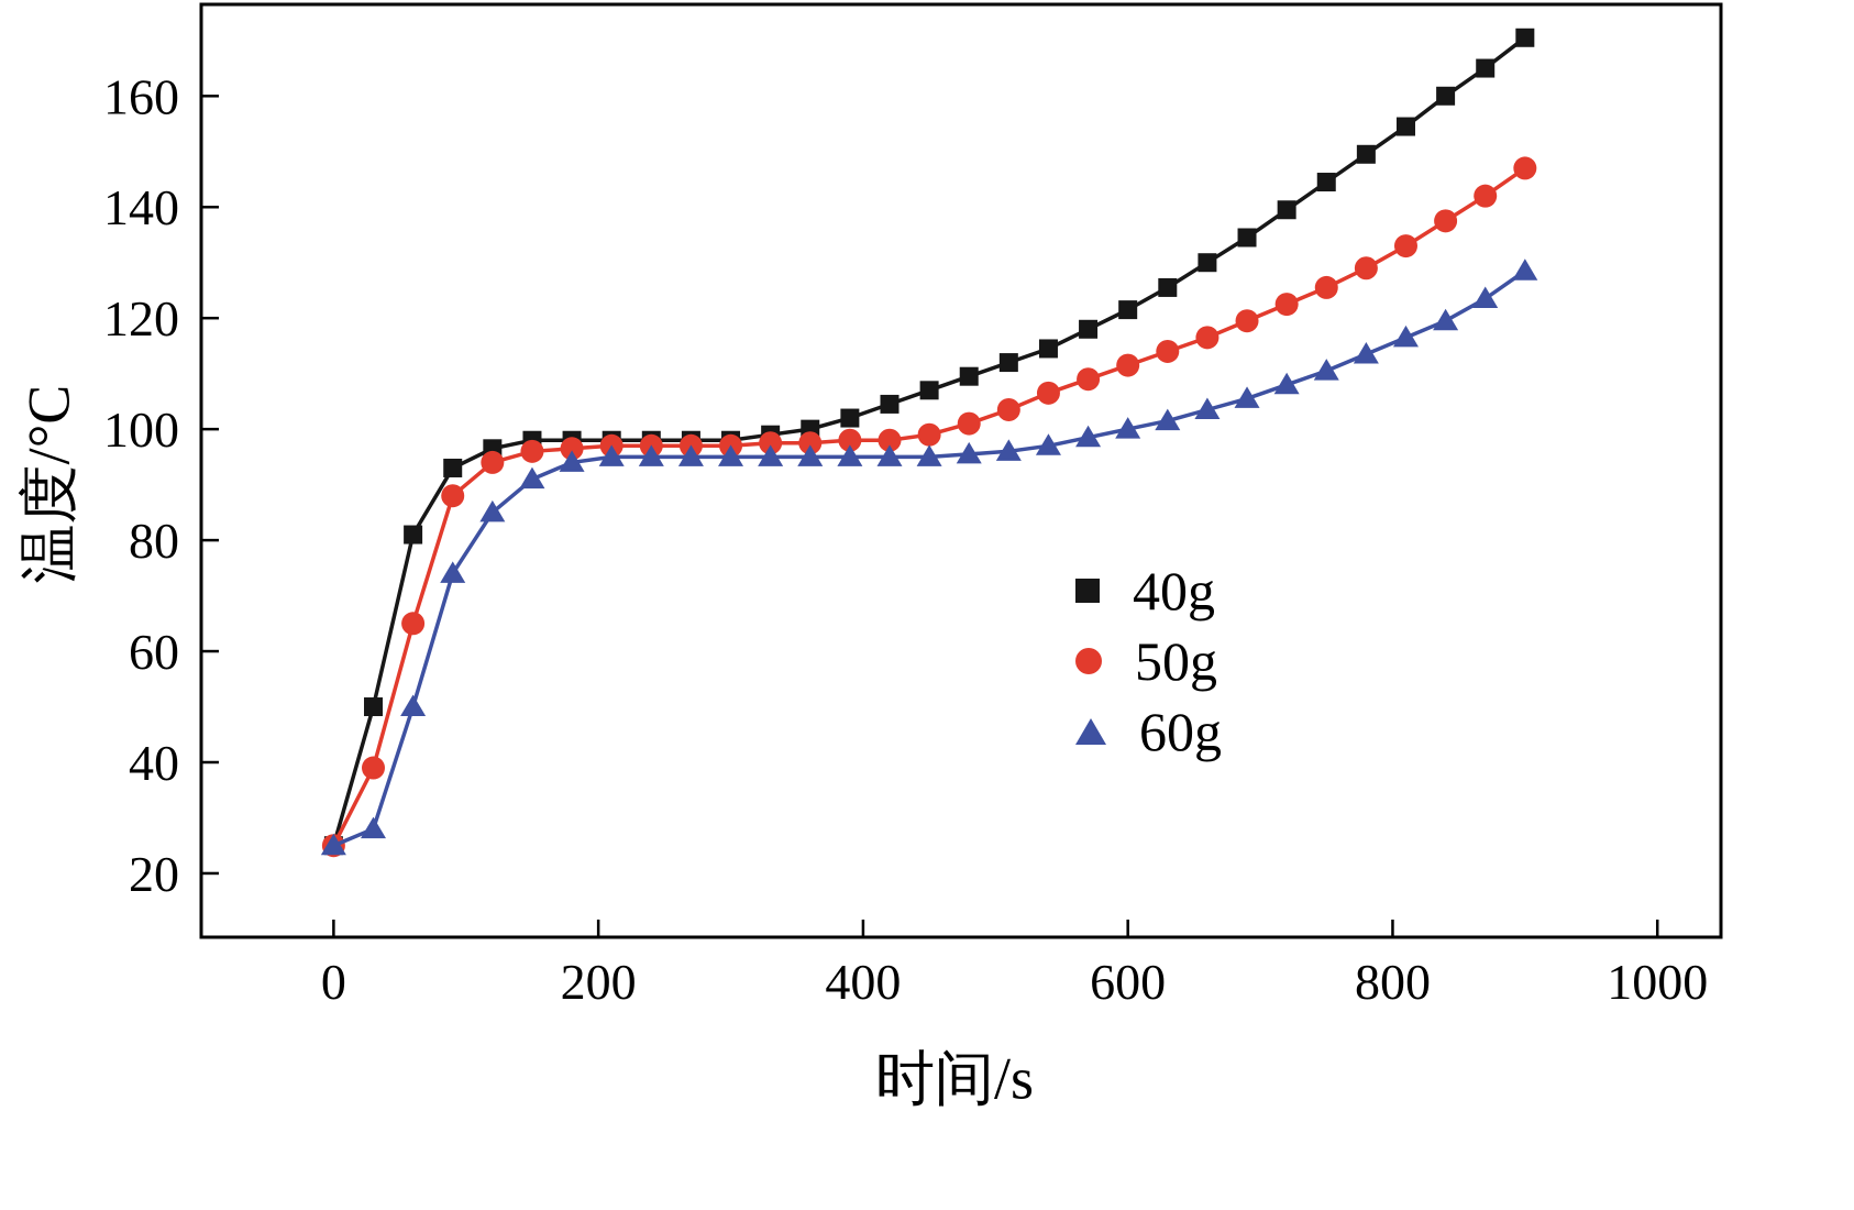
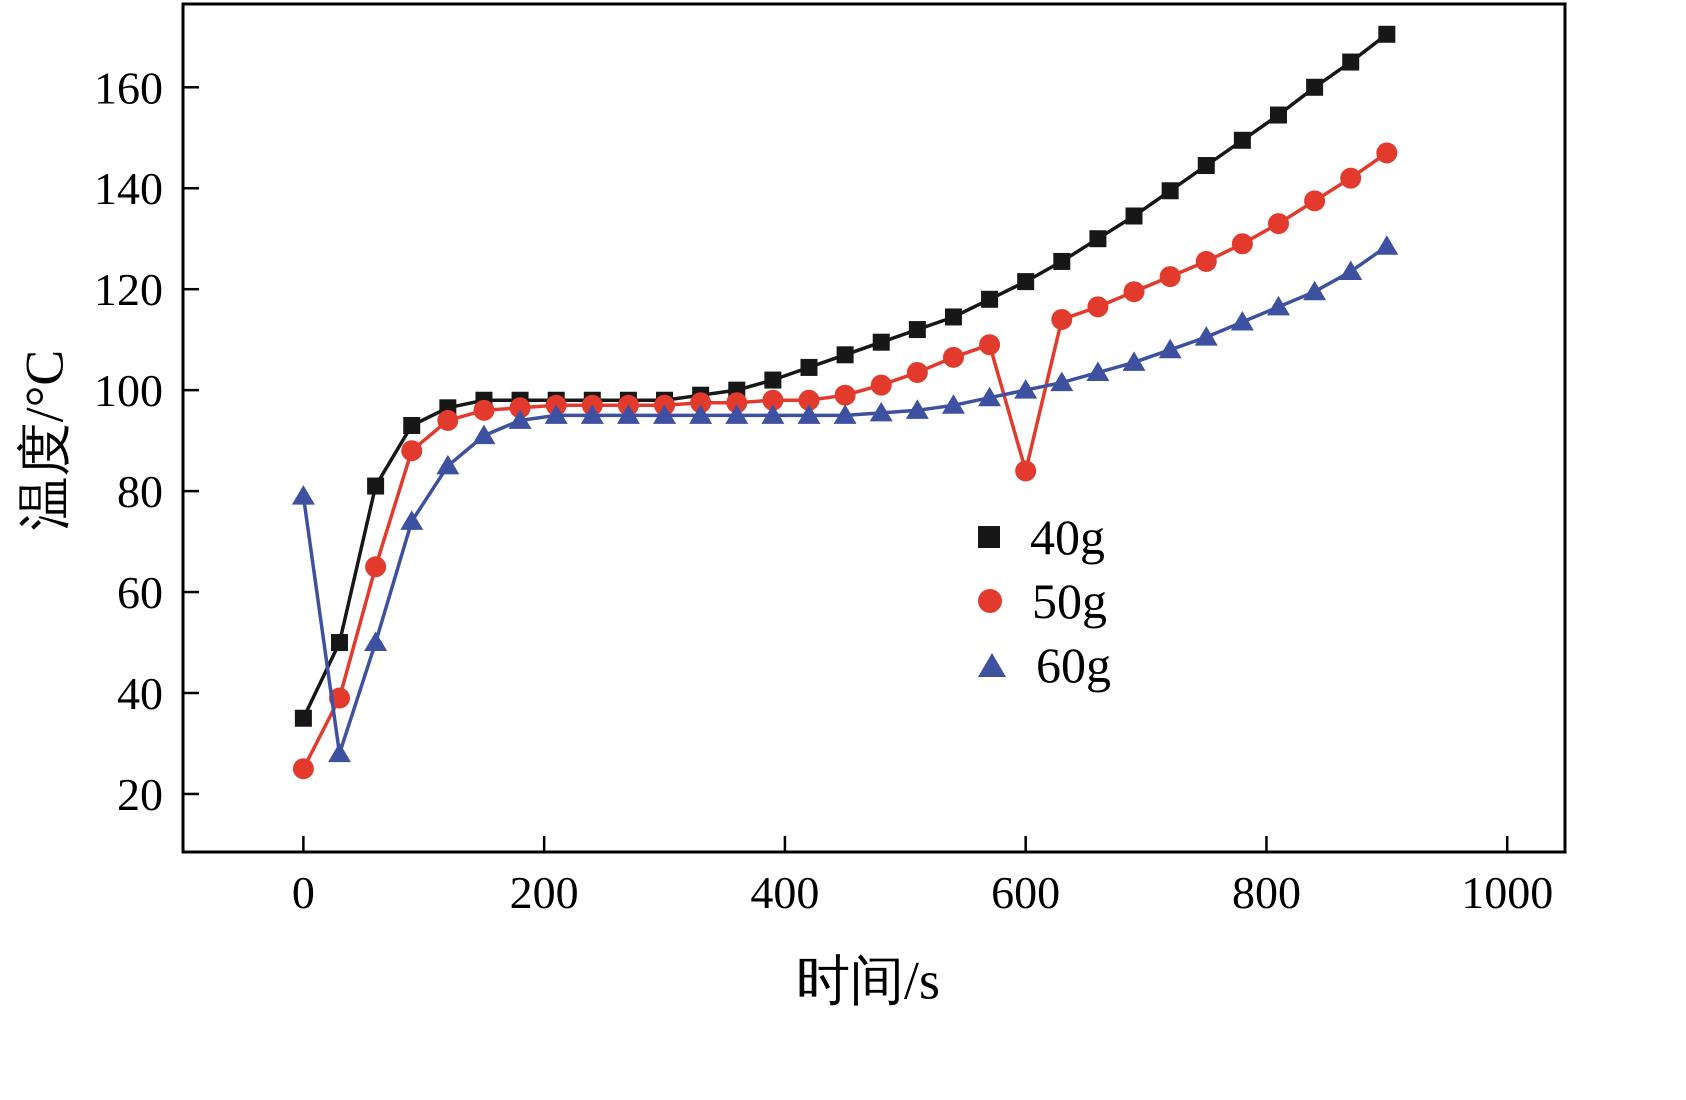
40g/0: 25 -> 35
60g/0: 25 -> 79
50g/600: 112 -> 84
